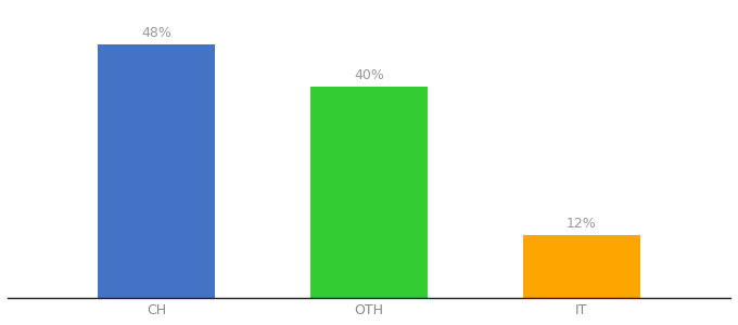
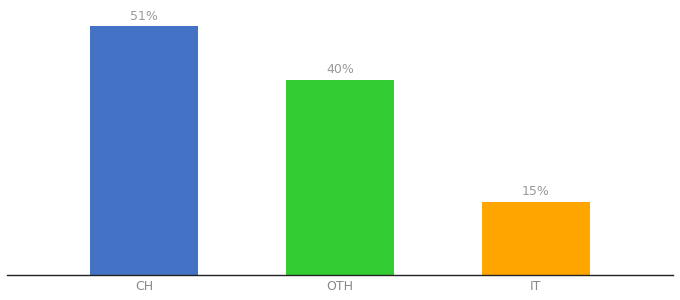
CH: 48% -> 51%
IT: 12% -> 15%
